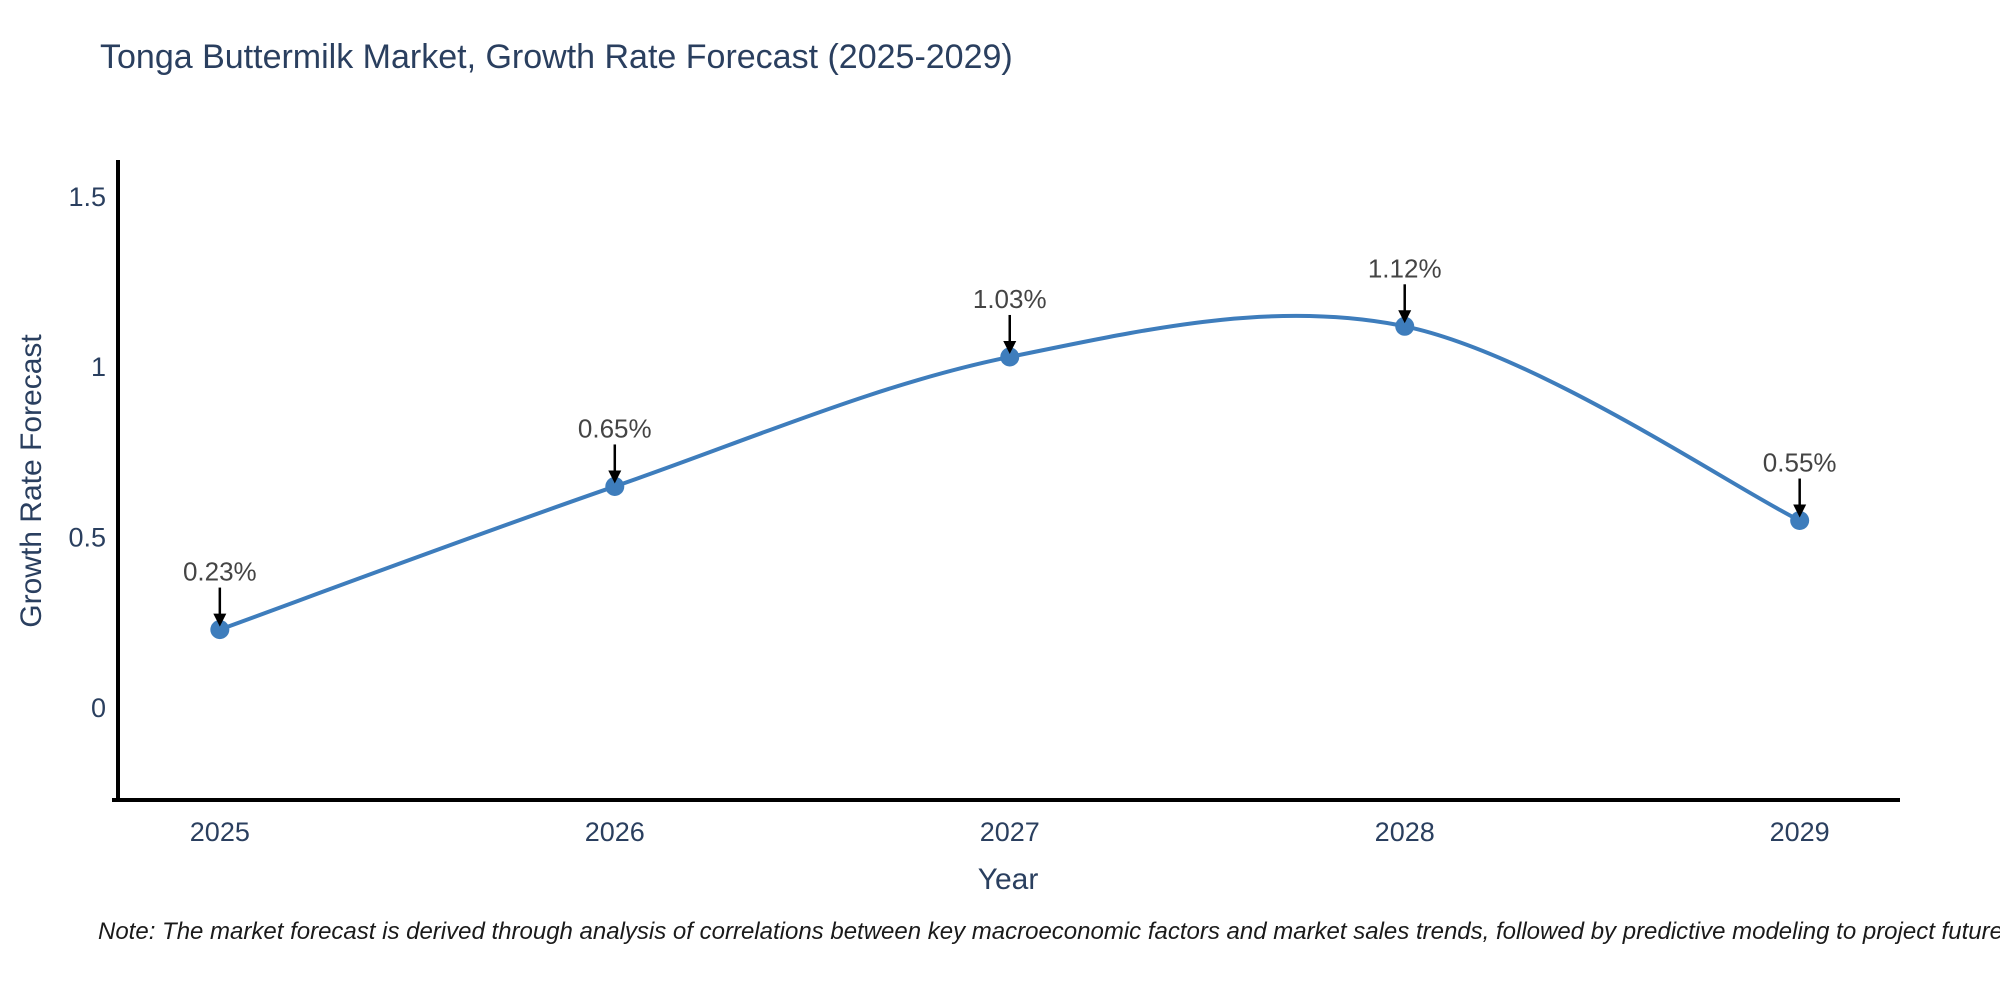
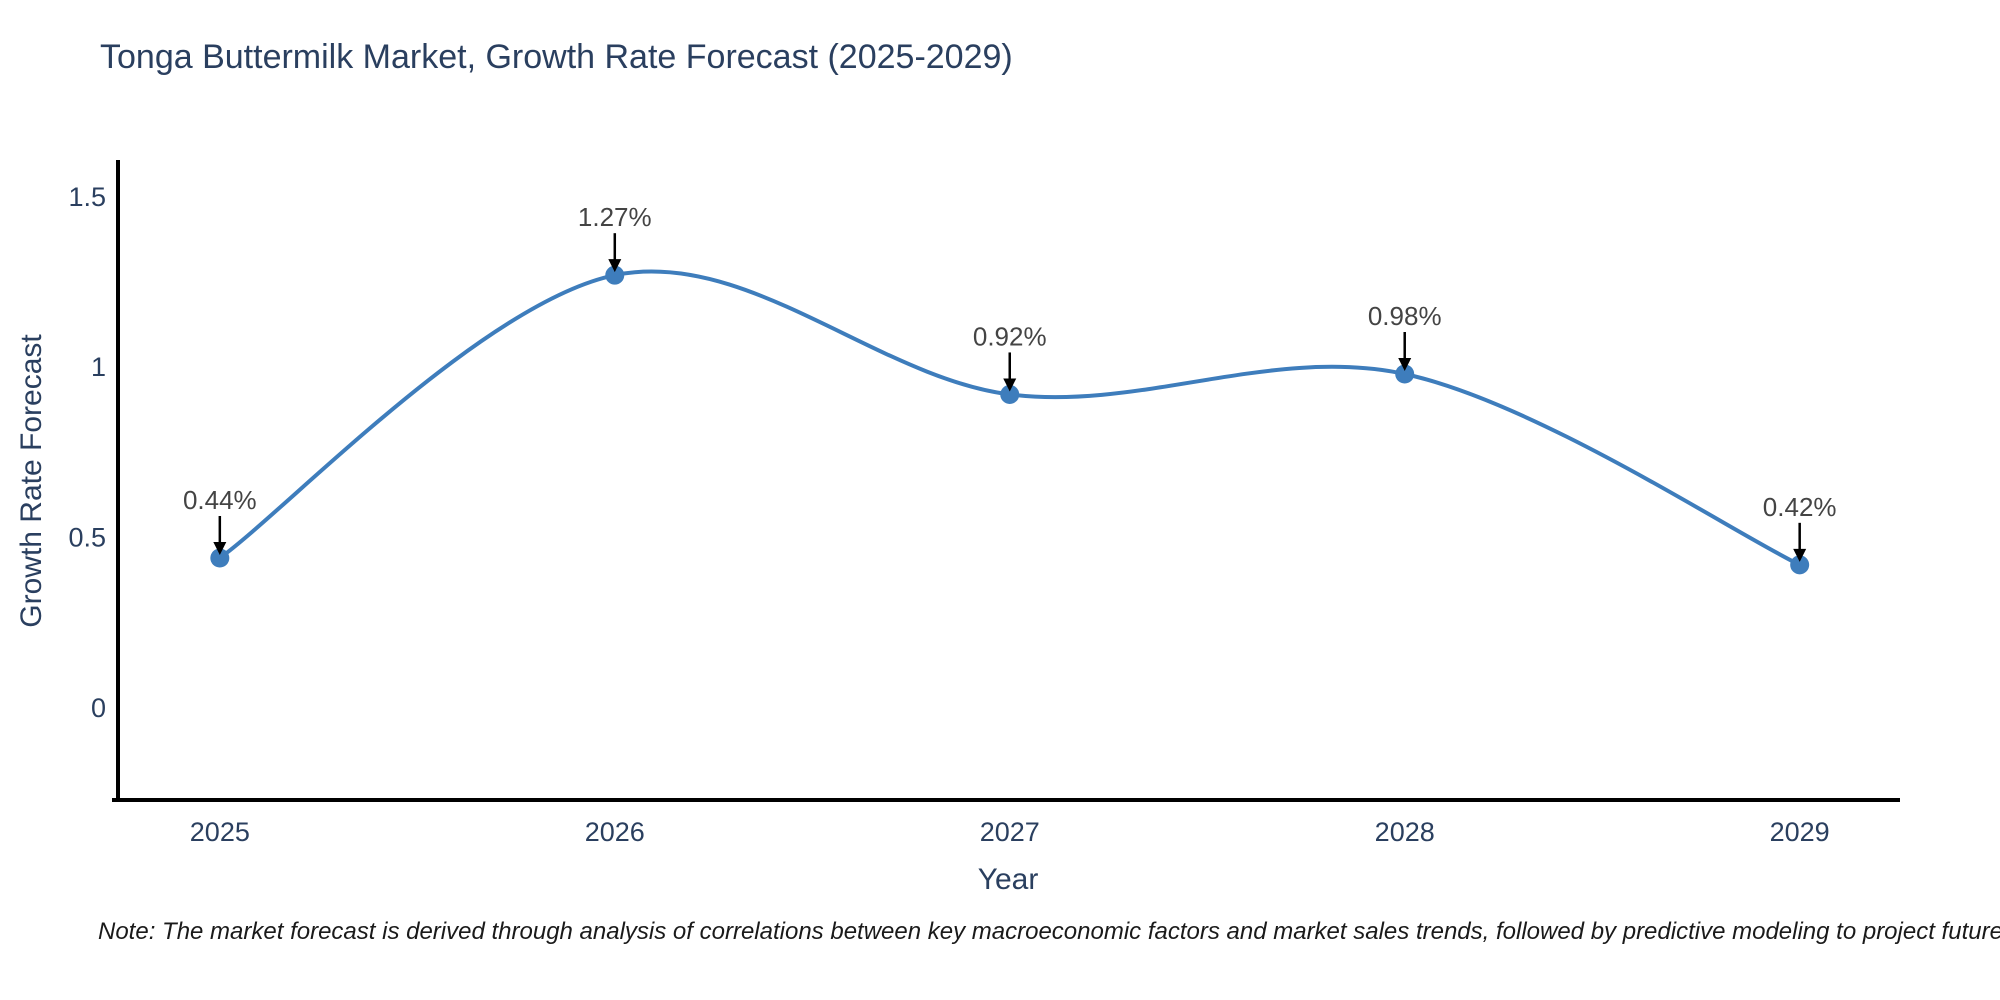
2025: 0.23% -> 0.44%
2026: 0.65% -> 1.27%
2027: 1.03% -> 0.92%
2028: 1.12% -> 0.98%
2029: 0.55% -> 0.42%
